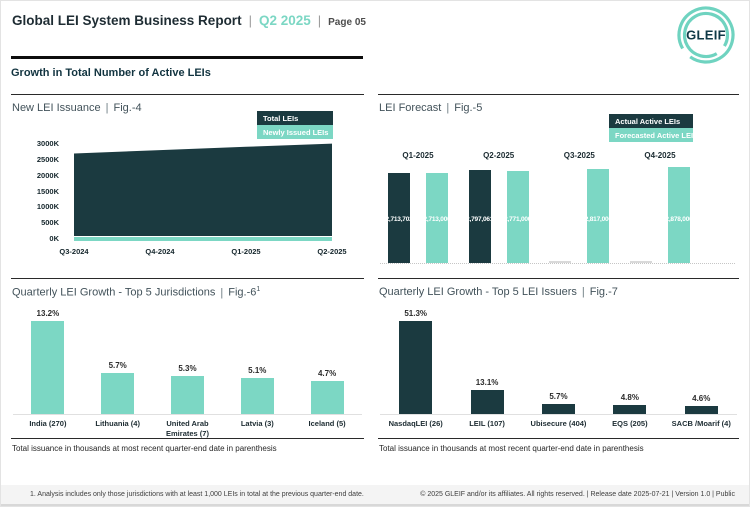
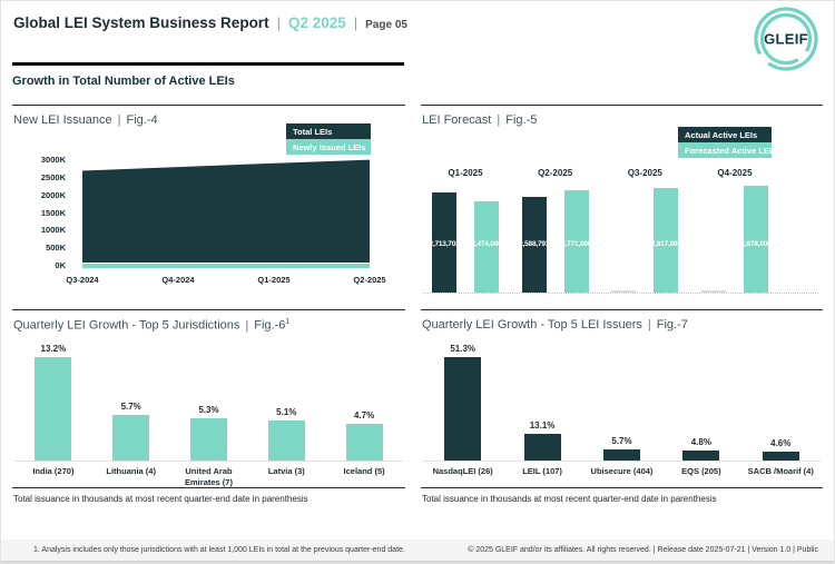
LEI Forecast/Forecasted Active LEIs/Q1-2025: 2,713,000 -> 2,474,000
LEI Forecast/Actual Active LEIs/Q2-2025: 2,797,061 -> 2,588,791
